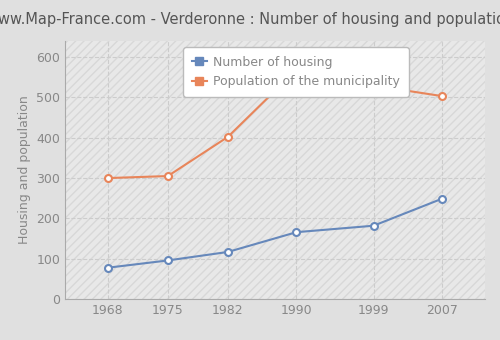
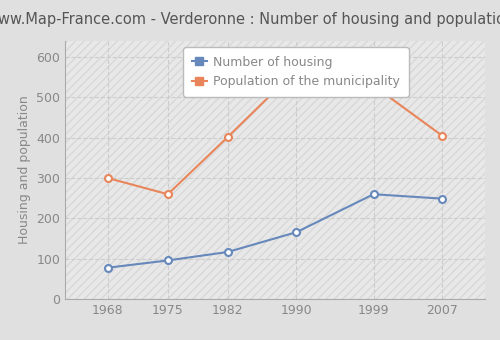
Population of the municipality/1975: 305 -> 260
Number of housing/1999: 182 -> 260
Population of the municipality/2007: 503 -> 405
